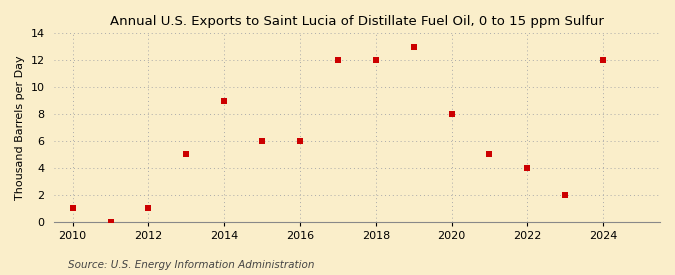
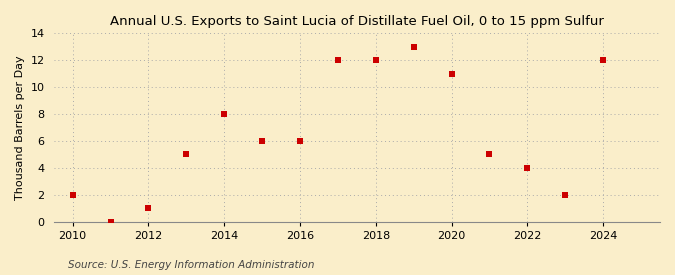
2010: 1 -> 2
2014: 9 -> 8
2020: 8 -> 11
